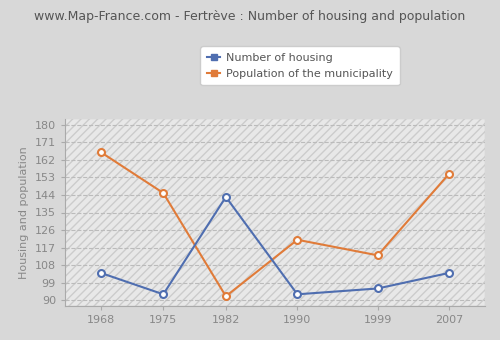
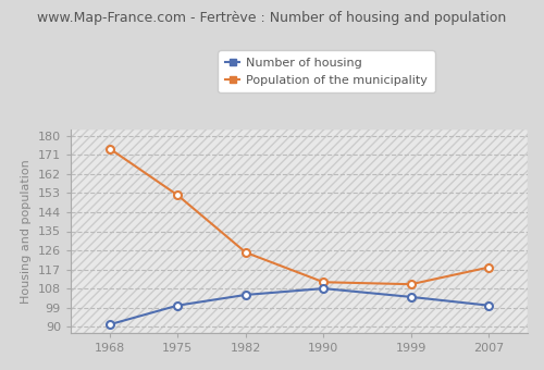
Number of housing/1968: 104 -> 91
Population of the municipality/1968: 166 -> 174
Number of housing/1975: 93 -> 100
Population of the municipality/1975: 145 -> 152
Number of housing/1982: 143 -> 105
Population of the municipality/1982: 92 -> 125
Number of housing/1990: 93 -> 108
Population of the municipality/1990: 121 -> 111
Number of housing/1999: 96 -> 104
Population of the municipality/1999: 113 -> 110
Number of housing/2007: 104 -> 100
Population of the municipality/2007: 155 -> 118
